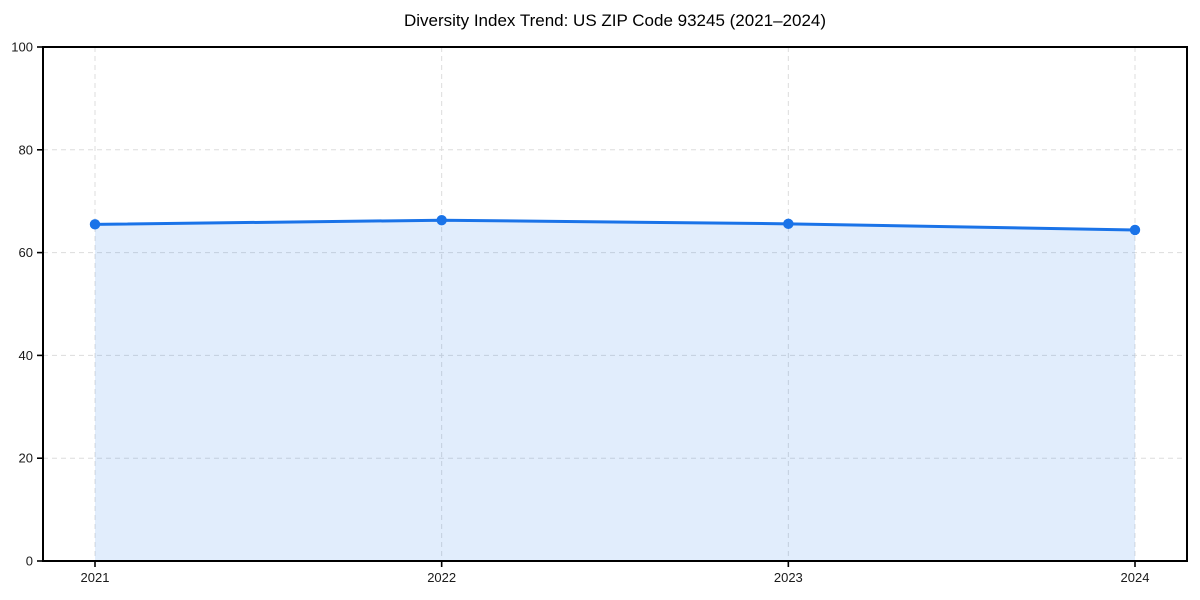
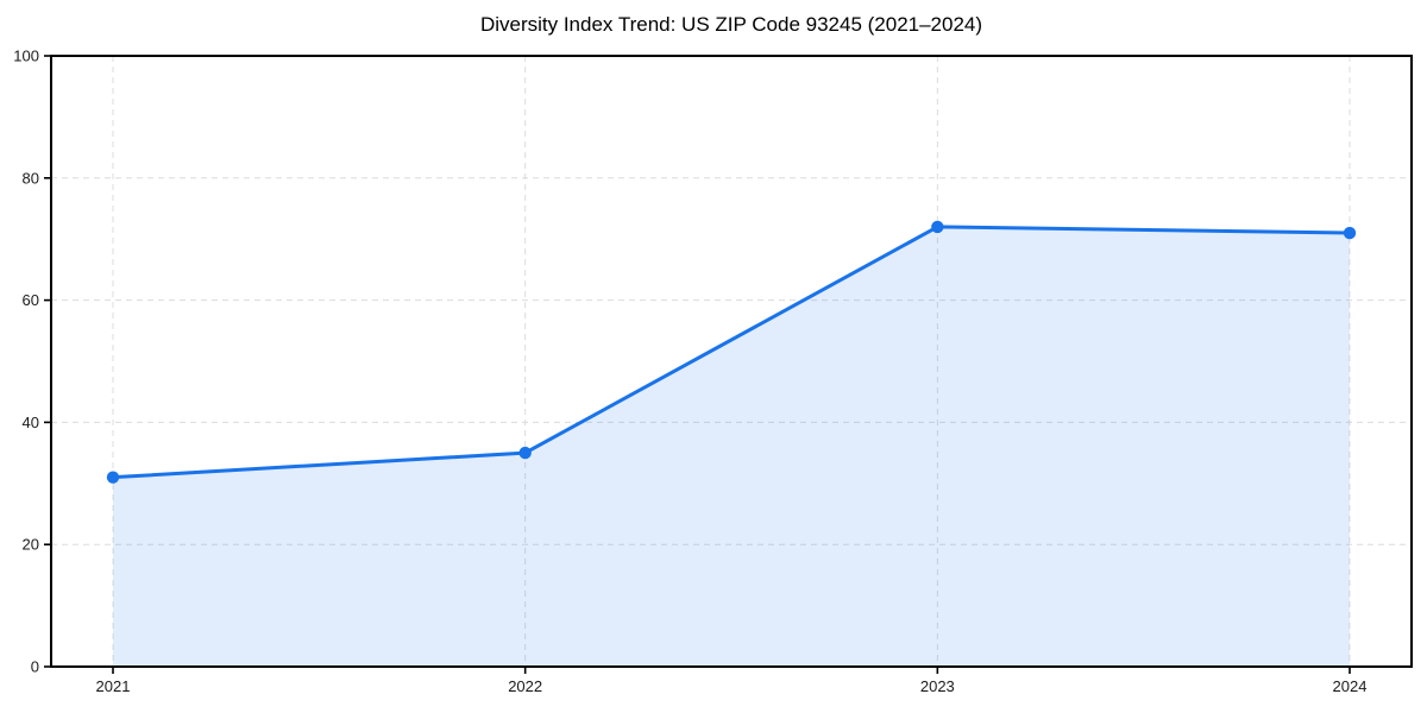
2021: 66 -> 31
2022: 66 -> 35
2023: 66 -> 72
2024: 64 -> 71
